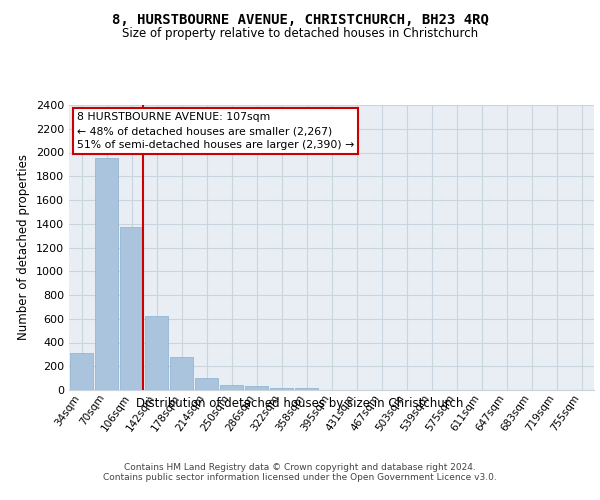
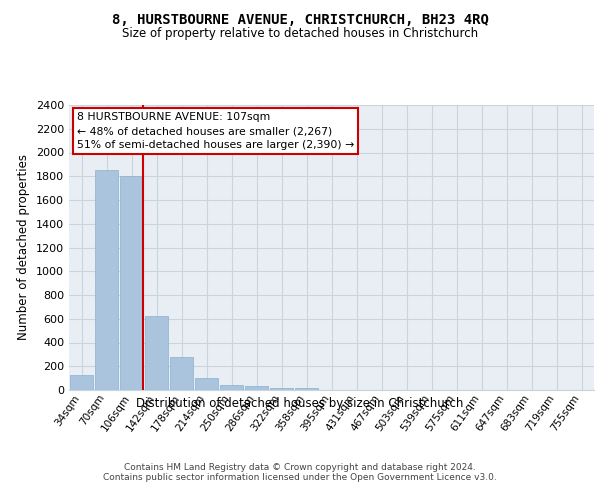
34sqm: 320 -> 130
70sqm: 1950 -> 1850
106sqm: 1370 -> 1800
